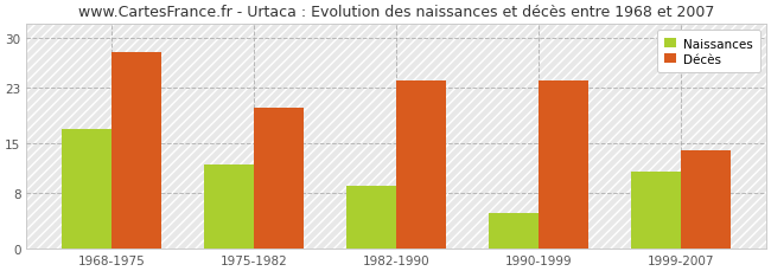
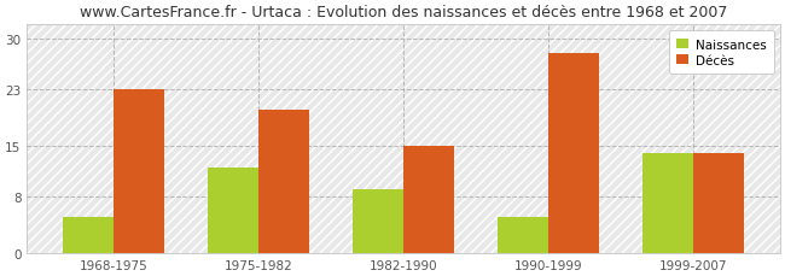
Naissances/1968-1975: 17 -> 5
Décès/1968-1975: 28 -> 23
Décès/1982-1990: 24 -> 15
Décès/1990-1999: 24 -> 28
Naissances/1999-2007: 11 -> 14
